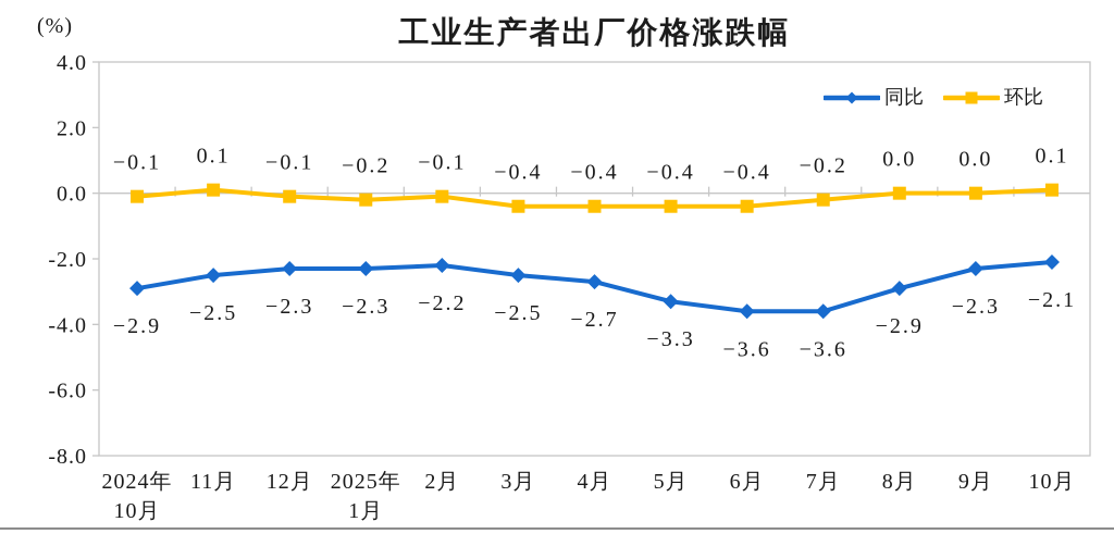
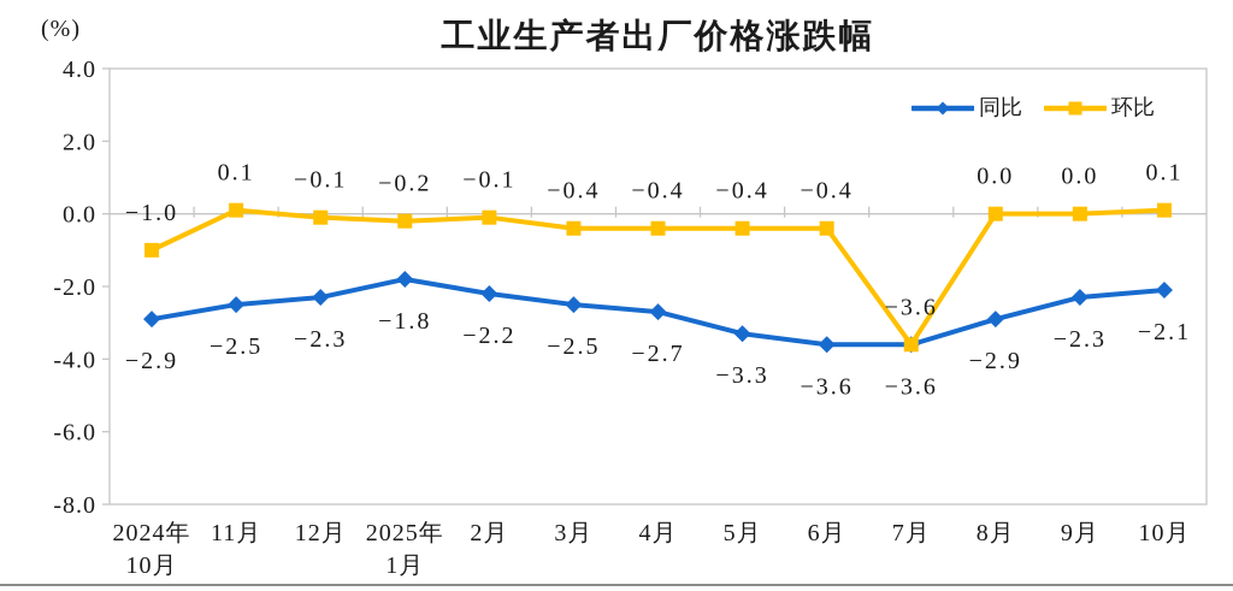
环比/2024年 10月: −0.1 -> −1.0
同比/2025年 1月: −2.3 -> −1.8
环比/7月: −0.2 -> −3.6
